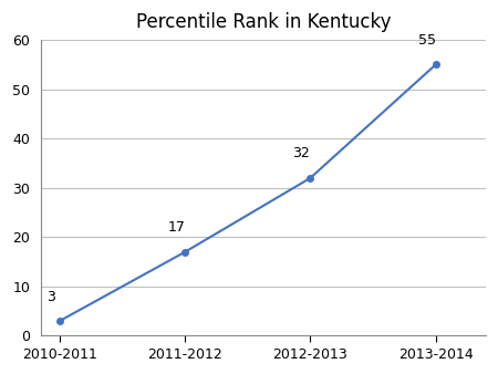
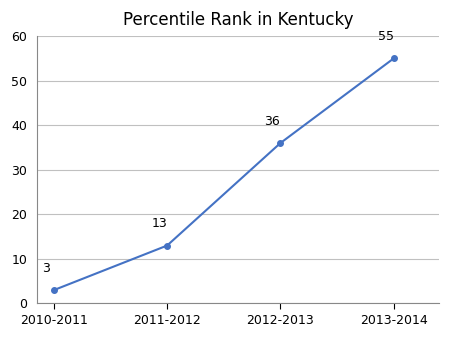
2011-2012: 17 -> 13
2012-2013: 32 -> 36
